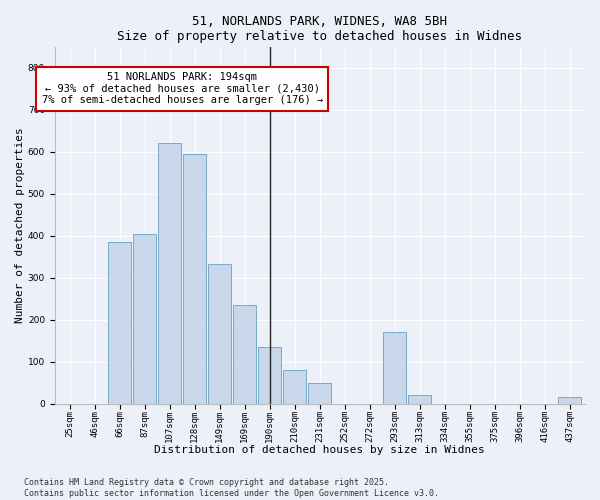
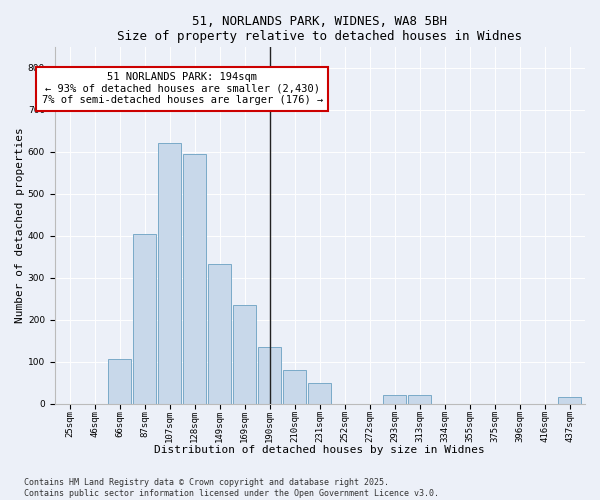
66sqm: 385 -> 107
293sqm: 170 -> 20
